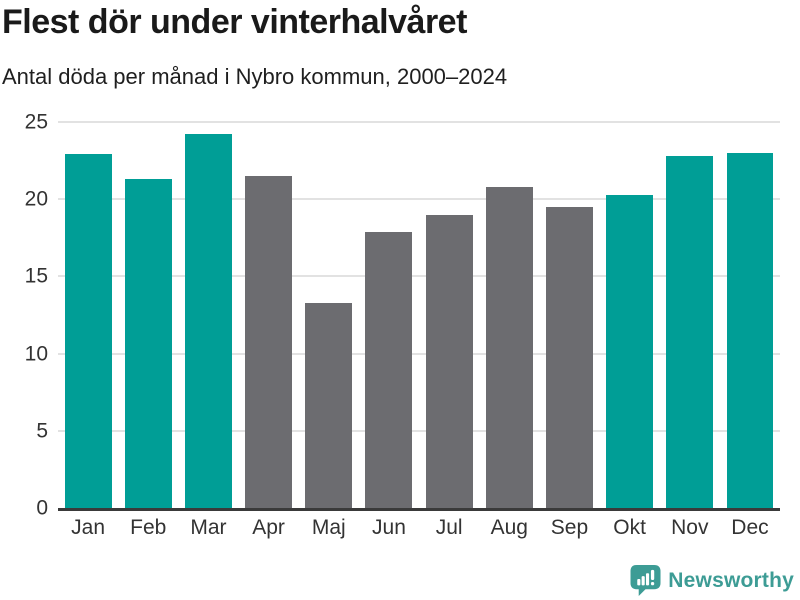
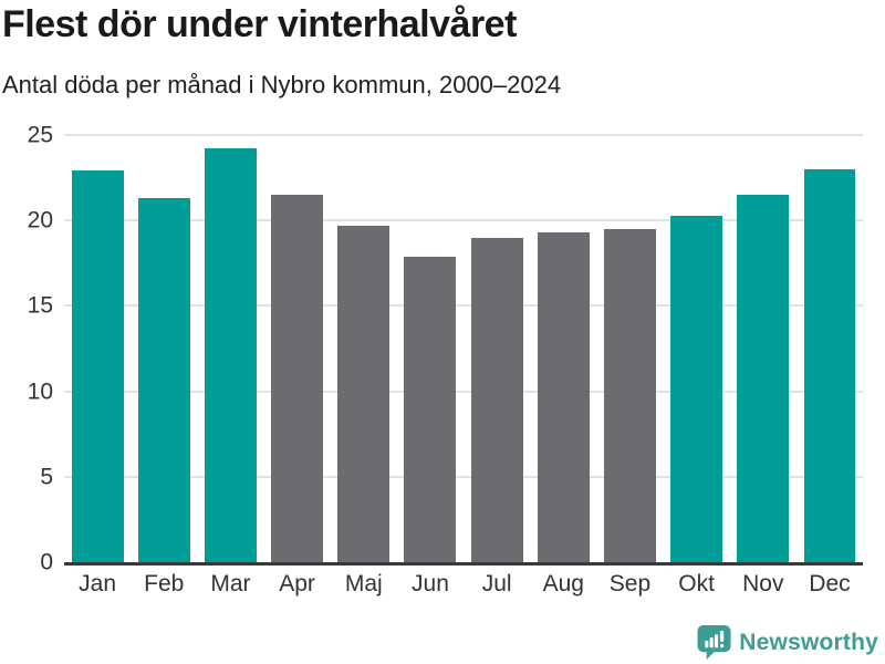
Maj: 13.3 -> 19.7
Aug: 20.8 -> 19.3
Nov: 22.8 -> 21.5
